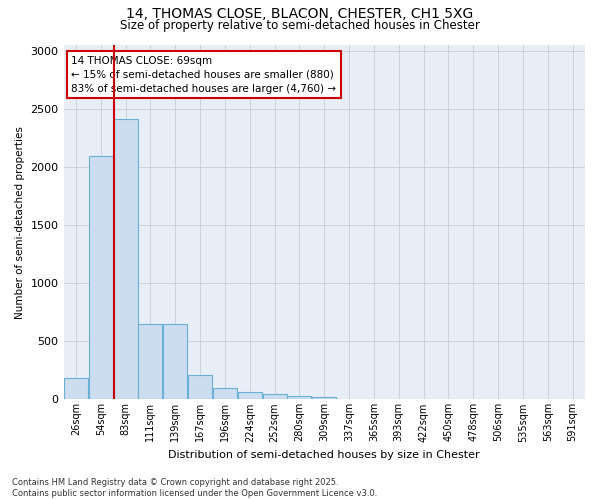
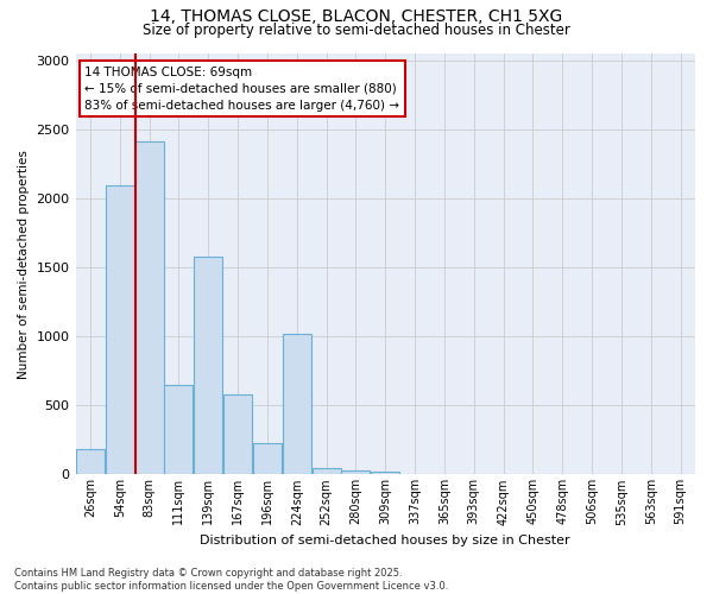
139sqm: 650 -> 1580
167sqm: 210 -> 580
196sqm: 100 -> 230
224sqm: 60 -> 1020
